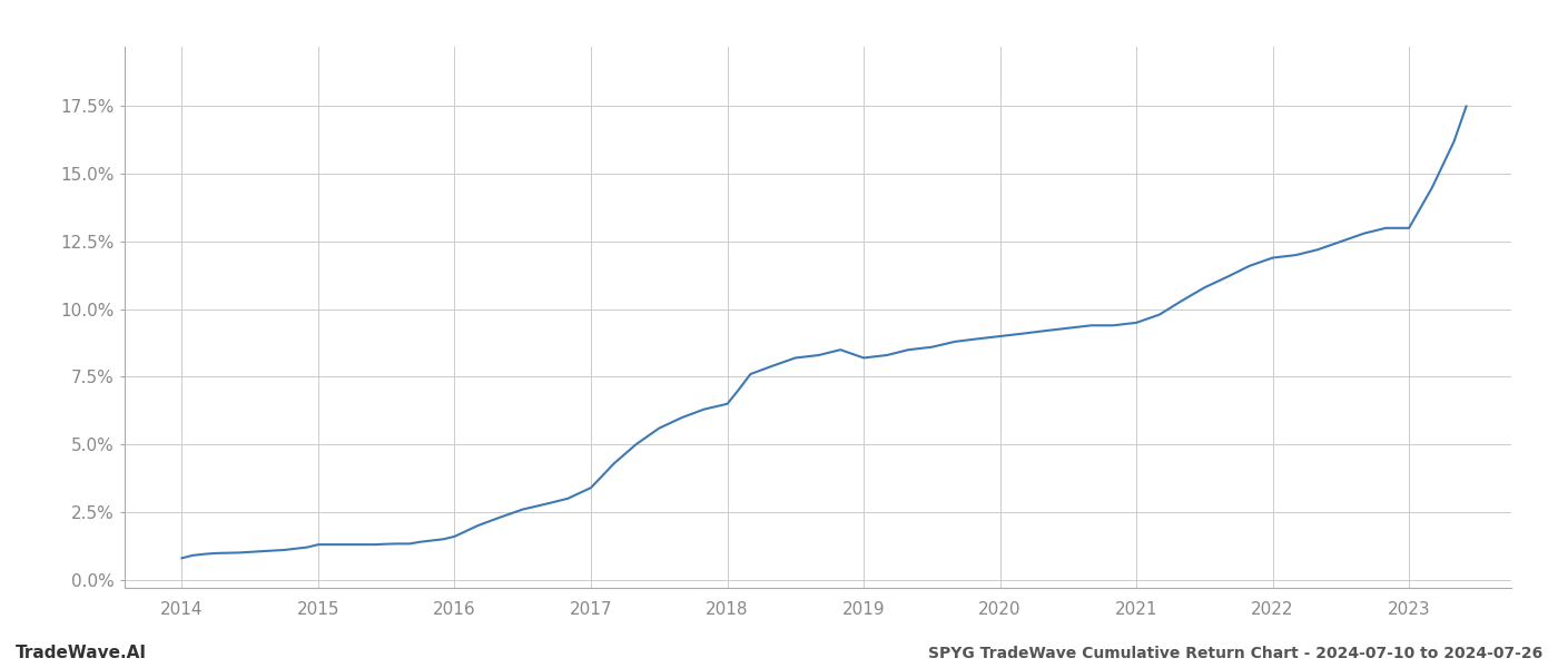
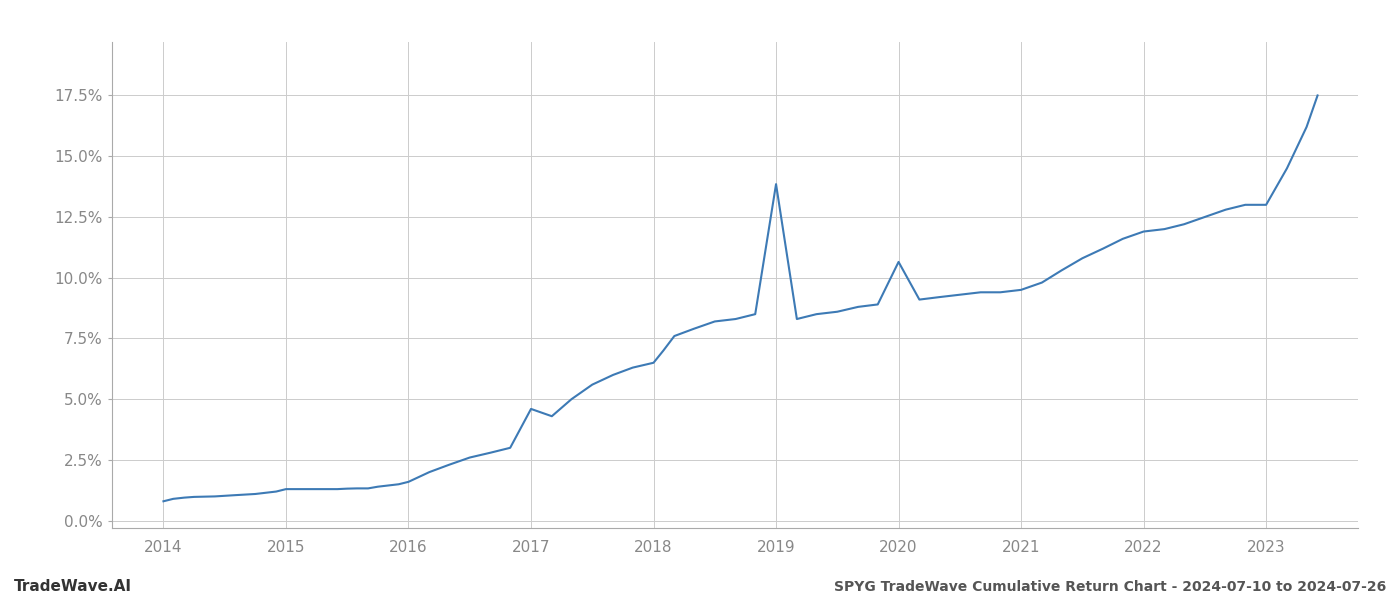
2017: 3.40% -> 4.60%
2019: 8.20% -> 13.85%
2020: 9.00% -> 10.65%
